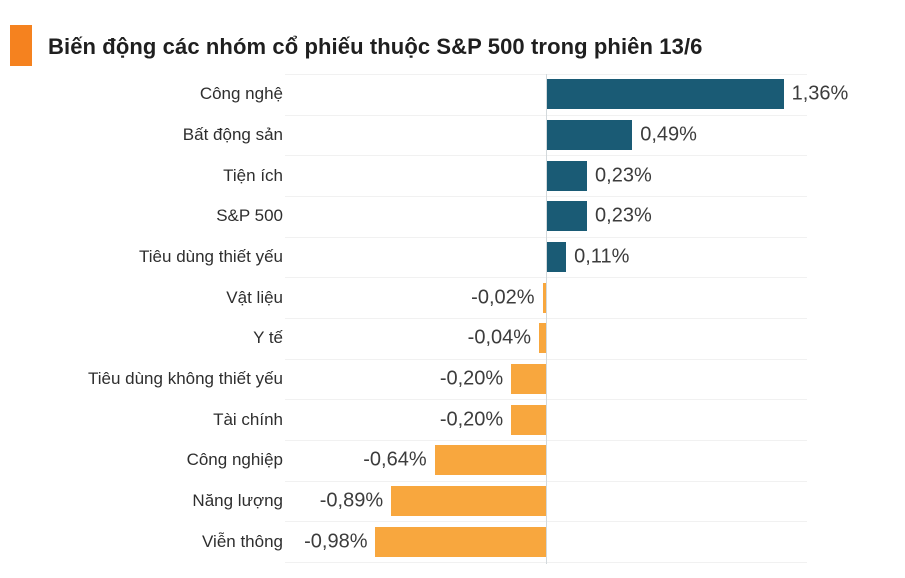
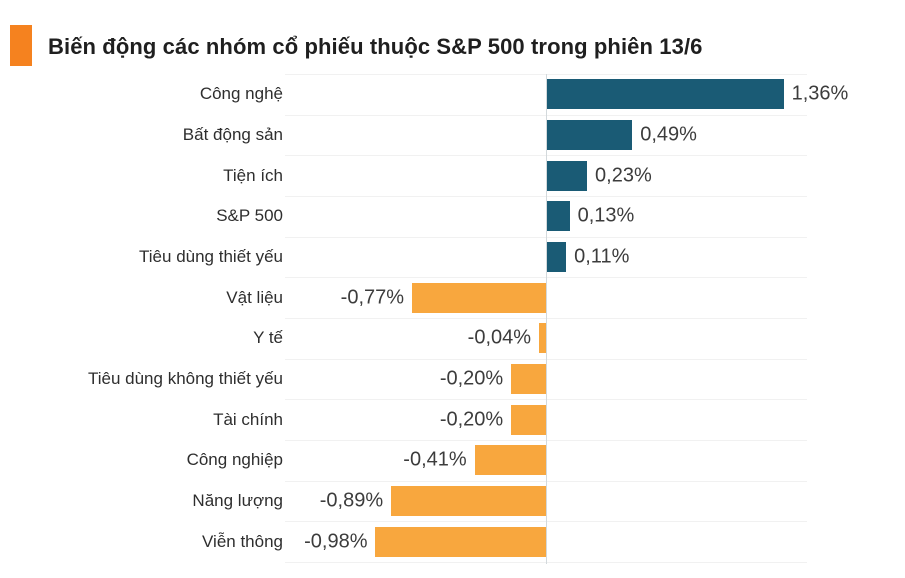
S&P 500: 0,23% -> 0,13%
Vật liệu: -0,02% -> -0,77%
Công nghiệp: -0,64% -> -0,41%
